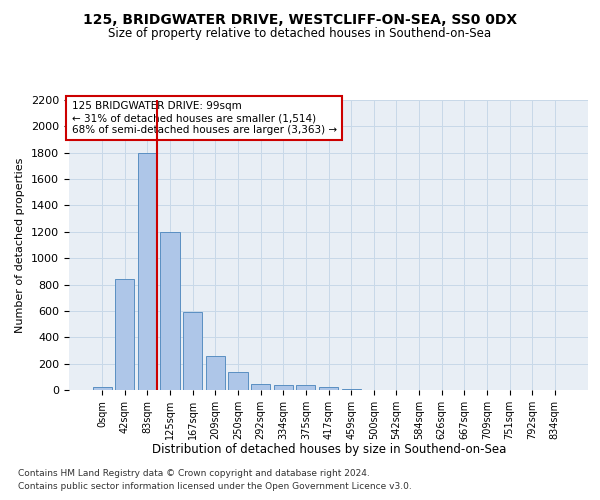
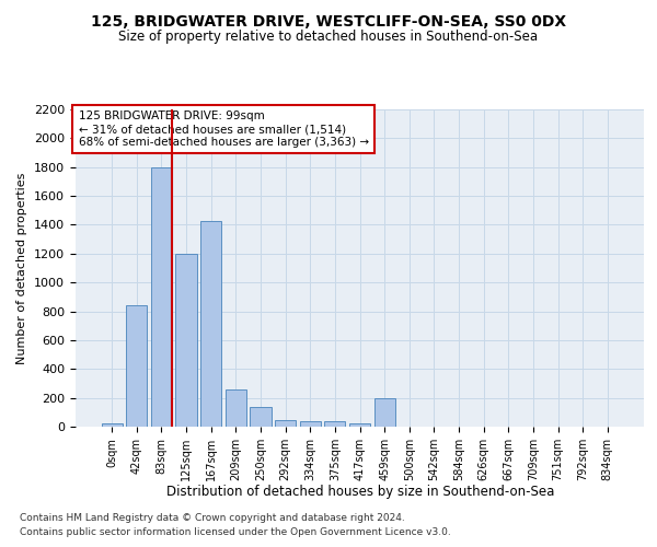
167sqm: 600 -> 1430
459sqm: 10 -> 200
